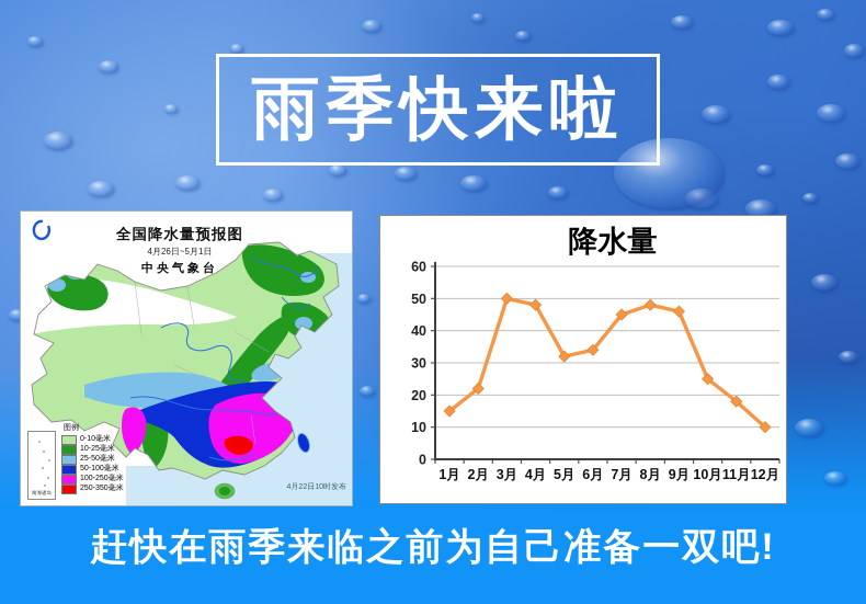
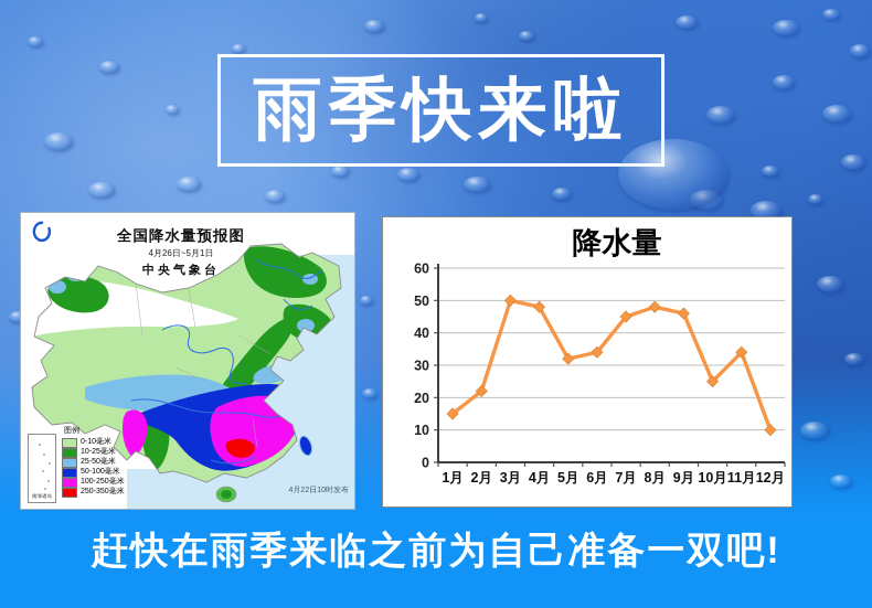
11月: 18 -> 34
